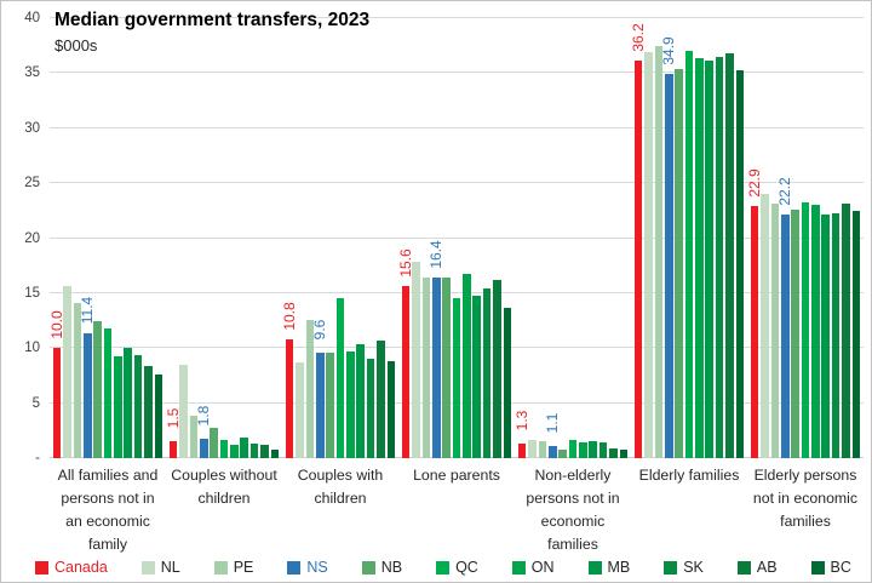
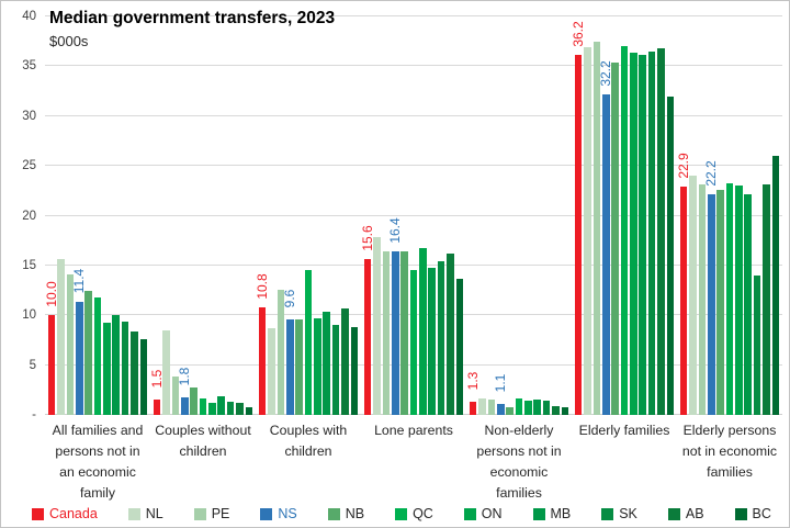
NS/Elderly families: 34.9 -> 32.2
BC/Elderly families: 35 -> 32
SK/Elderly persons not in economic families: 22 -> 14
BC/Elderly persons not in economic families: 22 -> 26
